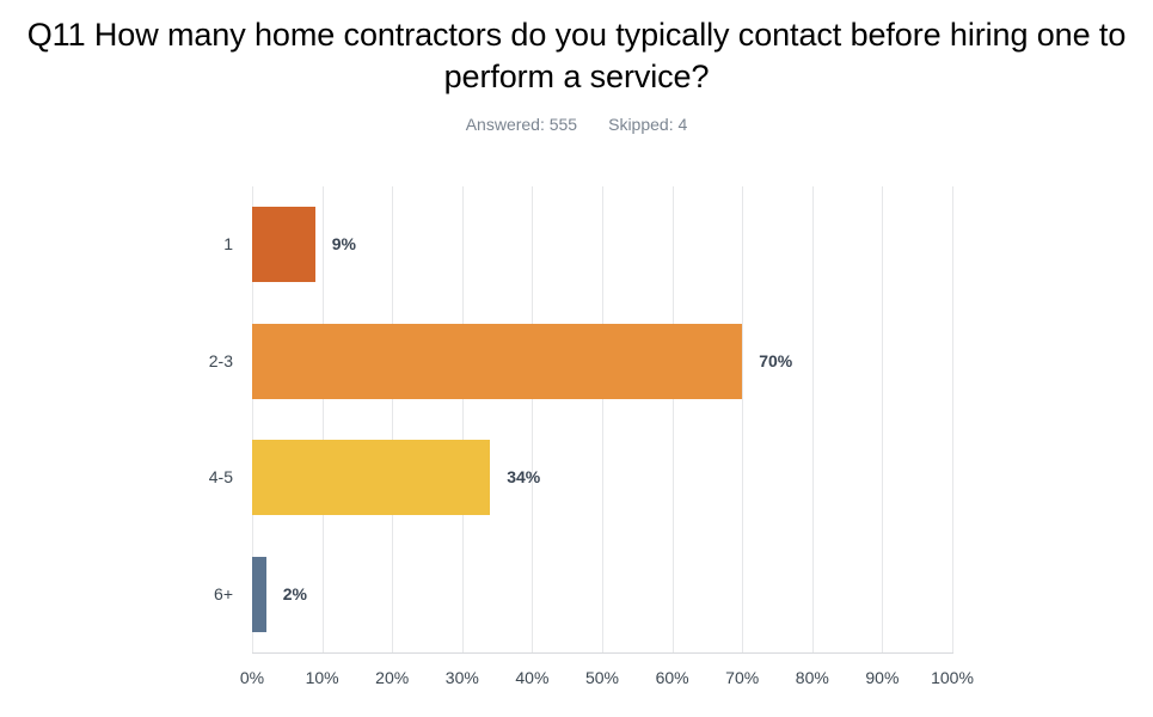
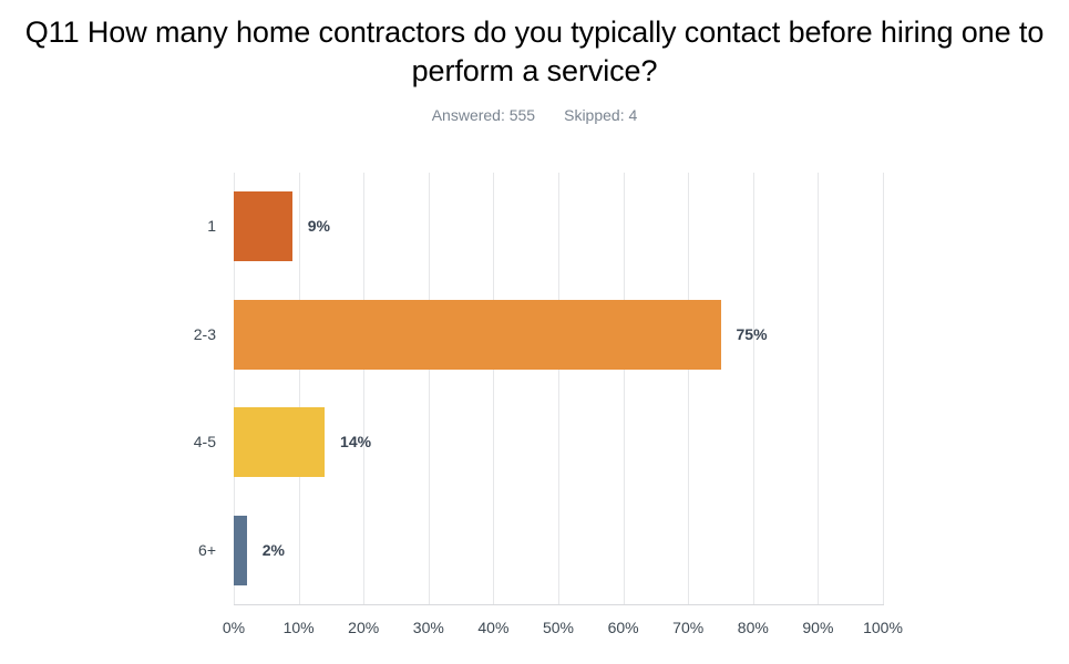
2-3: 70% -> 75%
4-5: 34% -> 14%
